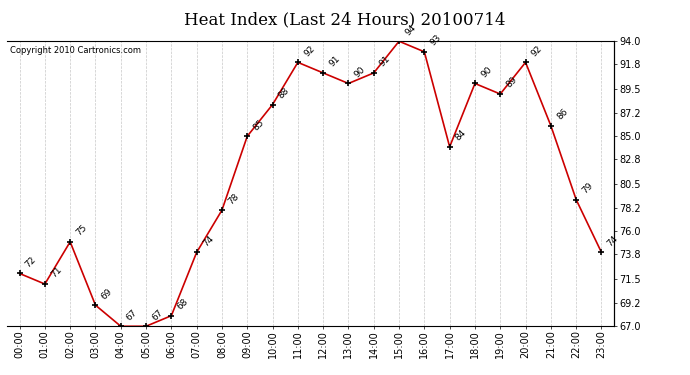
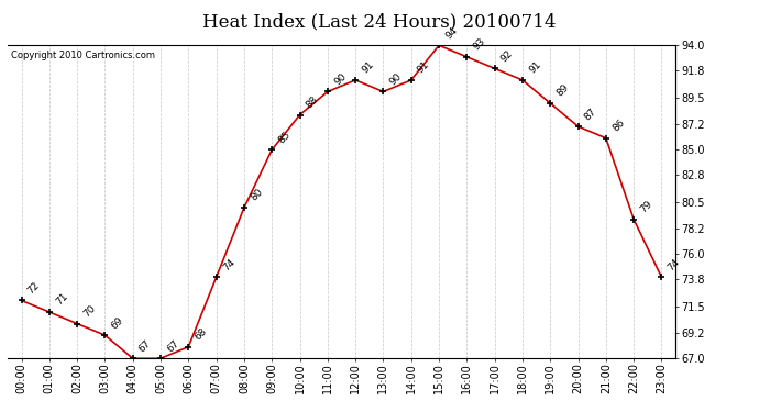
02:00: 75 -> 70
08:00: 78 -> 80
11:00: 92 -> 90
17:00: 84 -> 92
18:00: 90 -> 91
20:00: 92 -> 87
